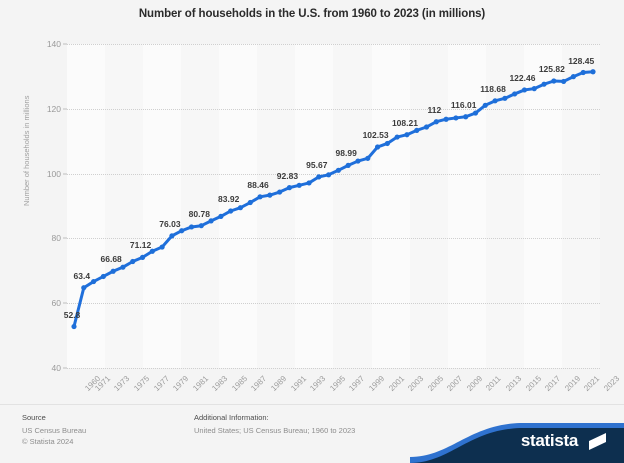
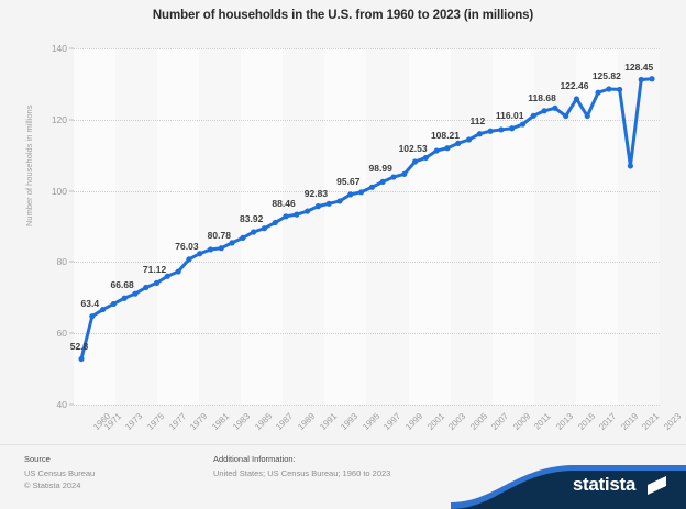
2015: 125 -> 121
2017: 126 -> 121
2021: 130 -> 107
